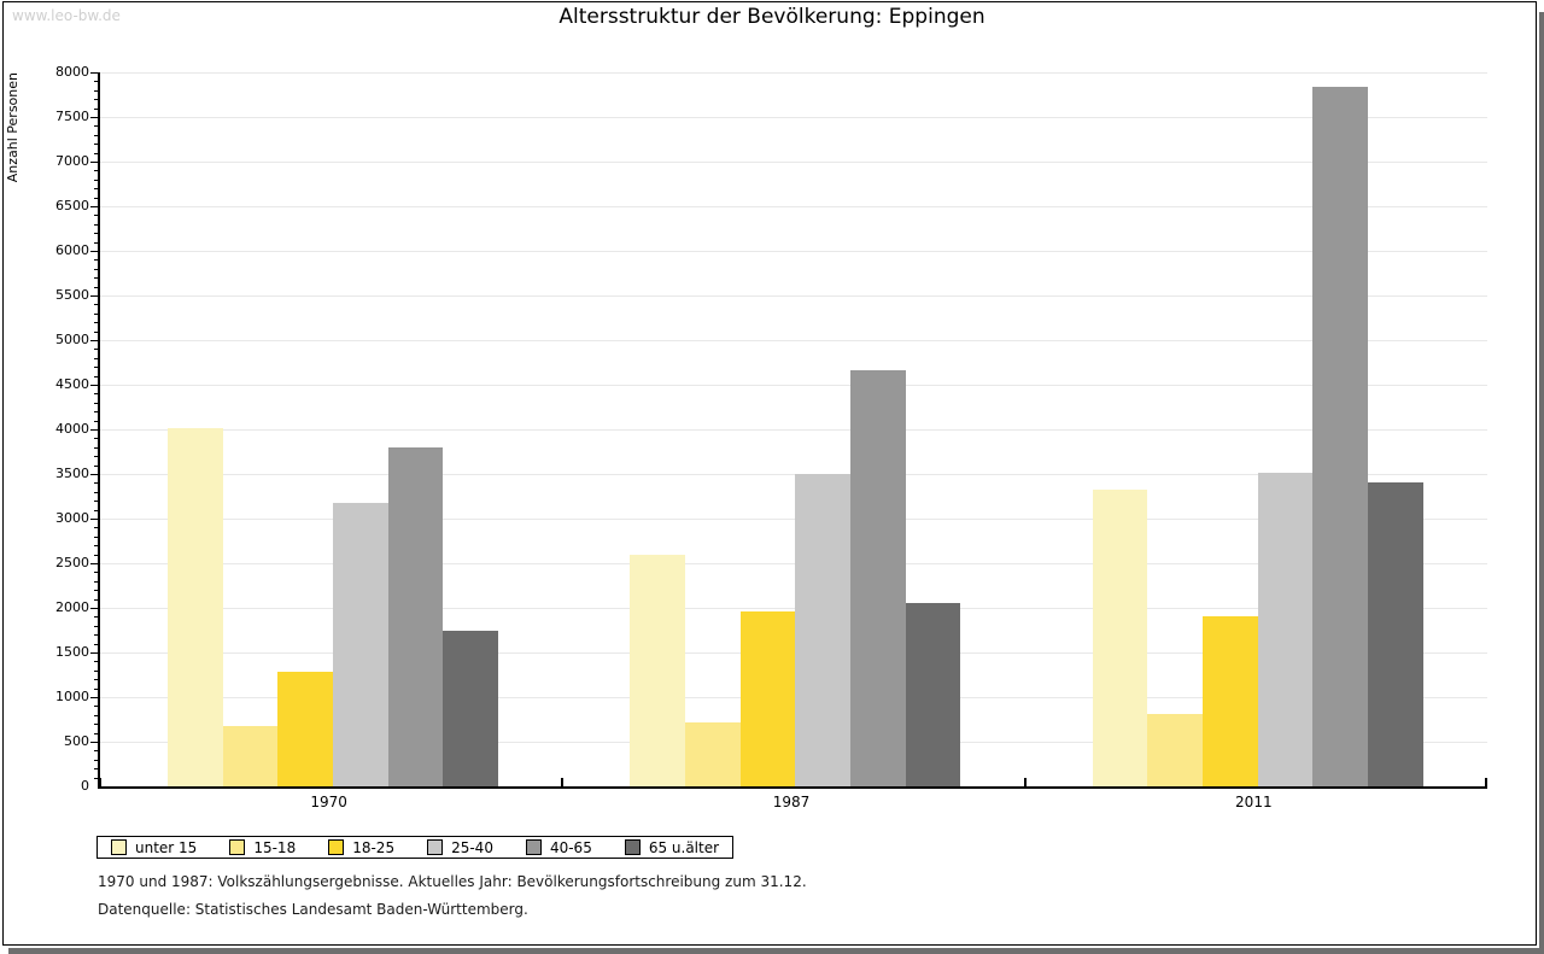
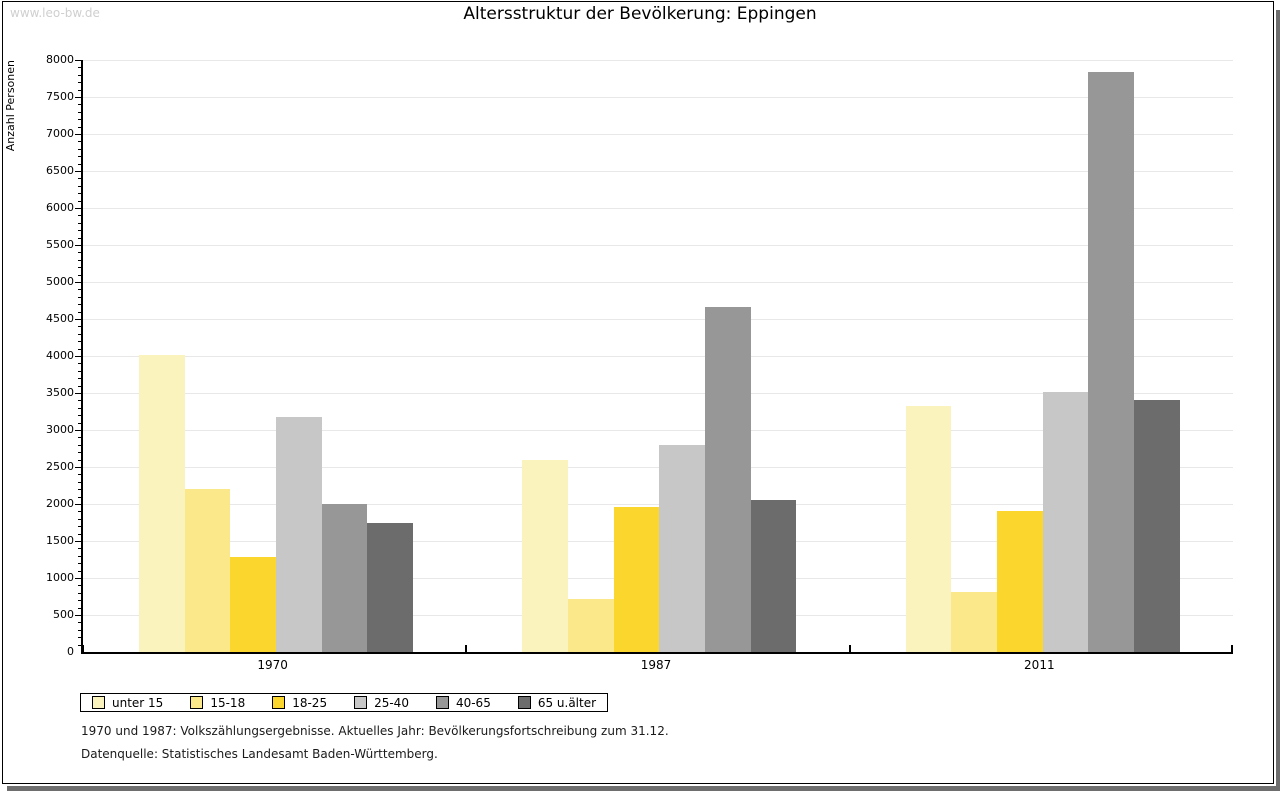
15-18/1970: 700 -> 2200
40-65/1970: 3800 -> 2000
25-40/1987: 3500 -> 2800
